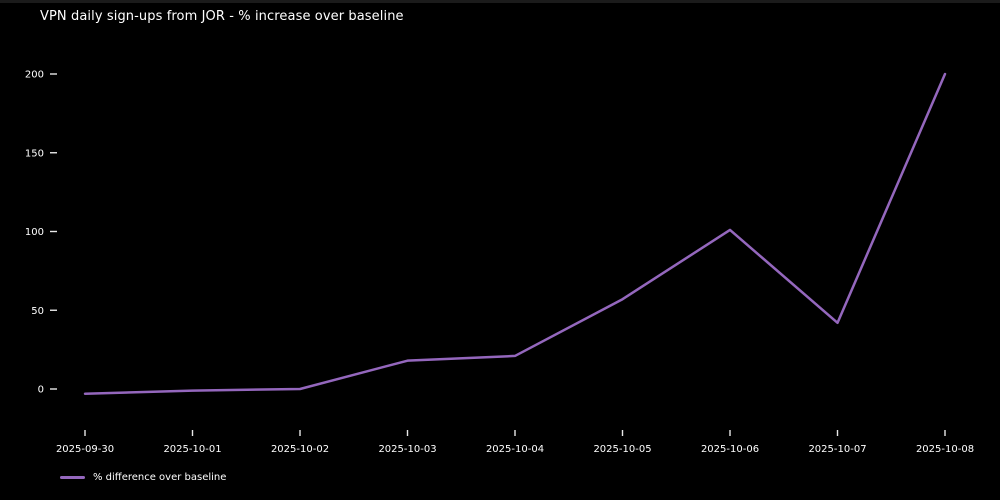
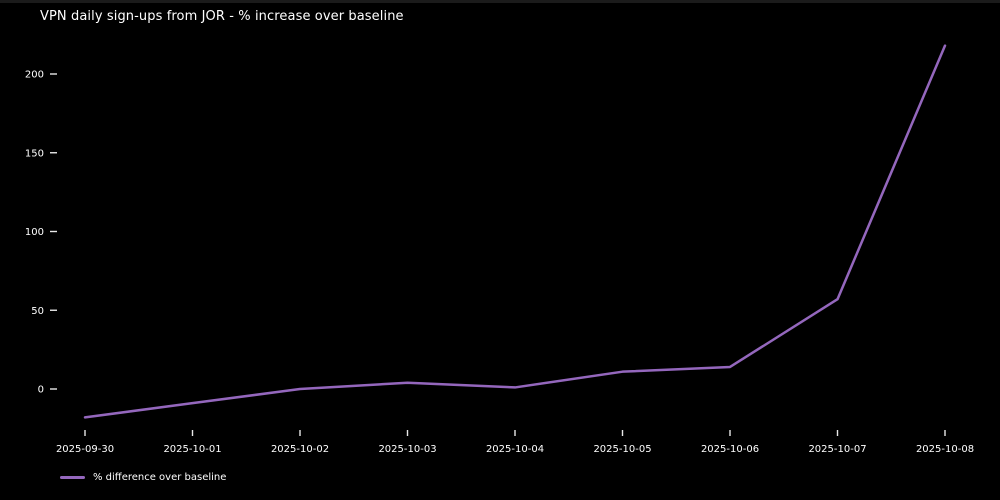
2025-09-30: -3 -> -18
2025-10-01: -1 -> -9
2025-10-03: 18 -> 4
2025-10-04: 21 -> 1
2025-10-05: 57 -> 11
2025-10-06: 101 -> 14
2025-10-07: 42 -> 57
2025-10-08: 200 -> 218
